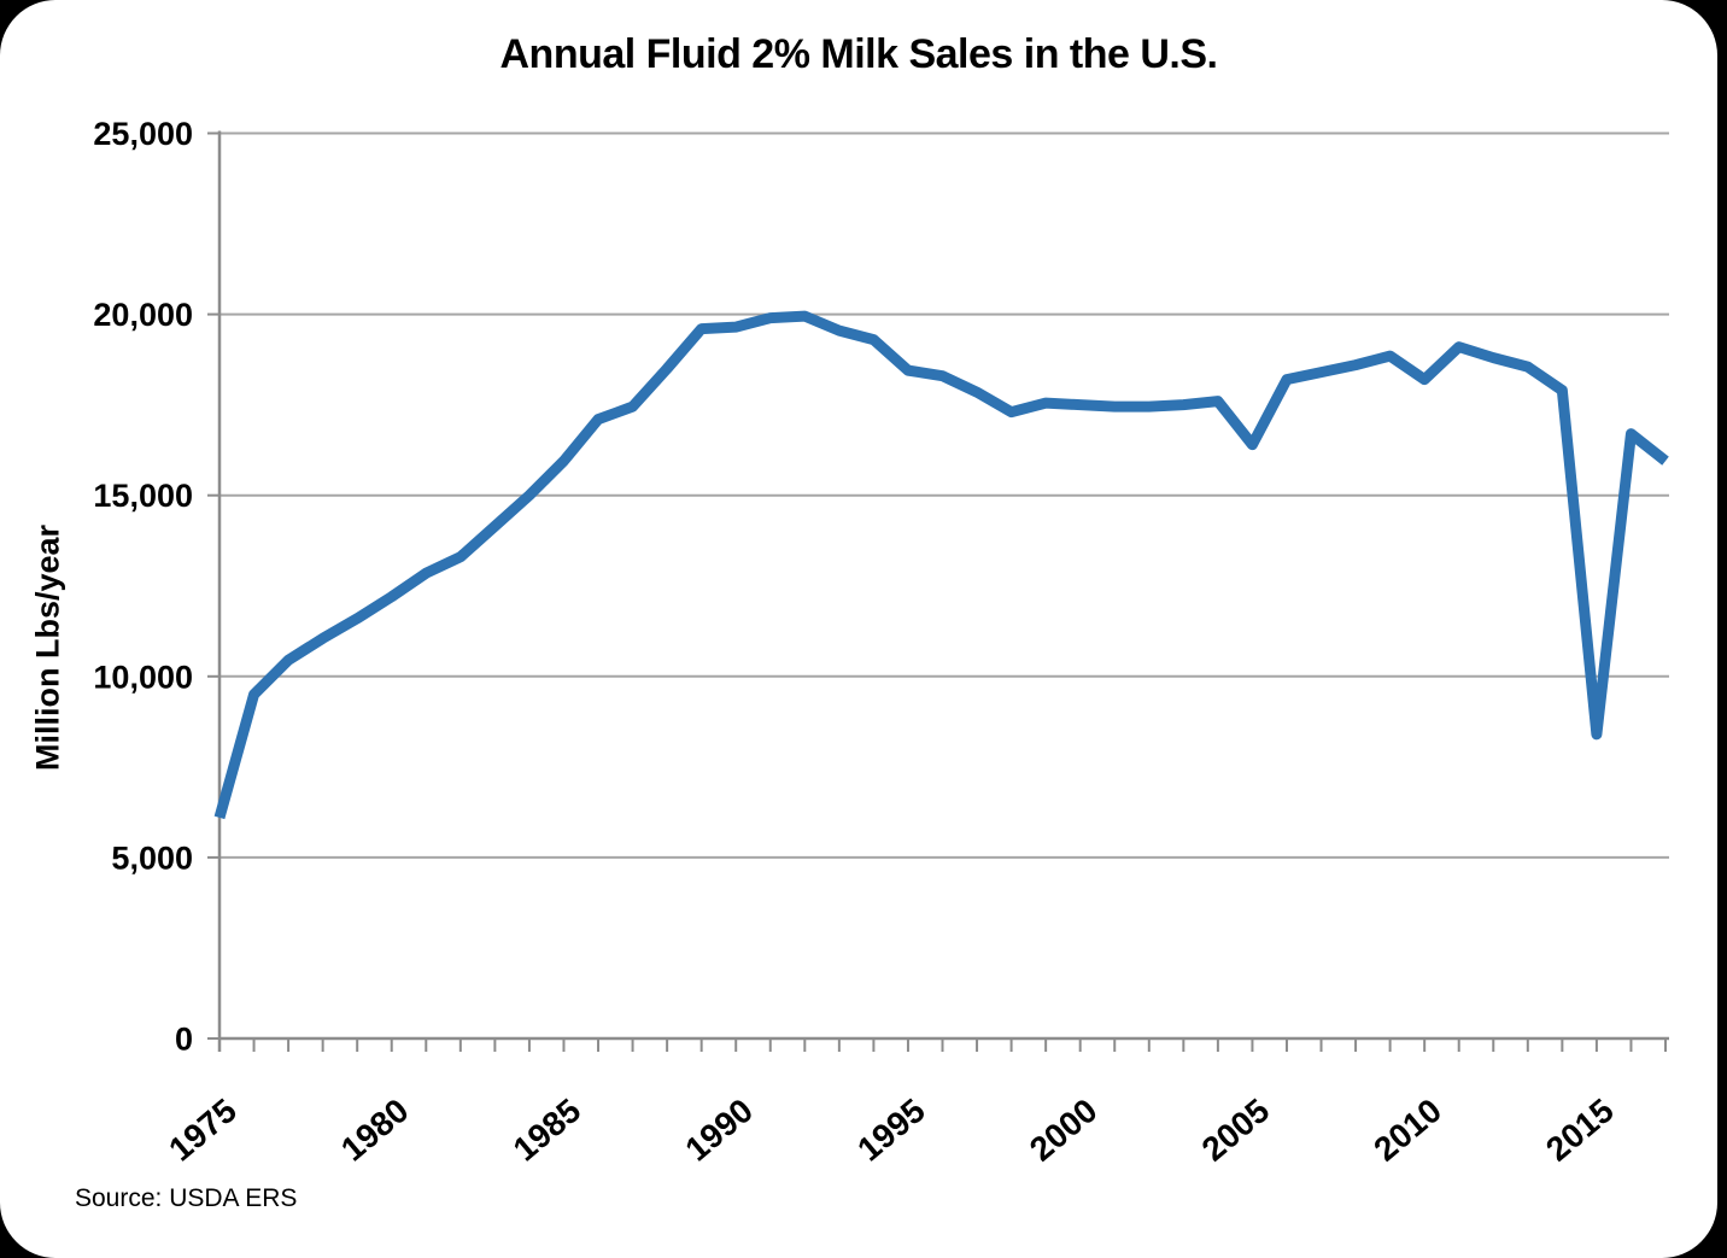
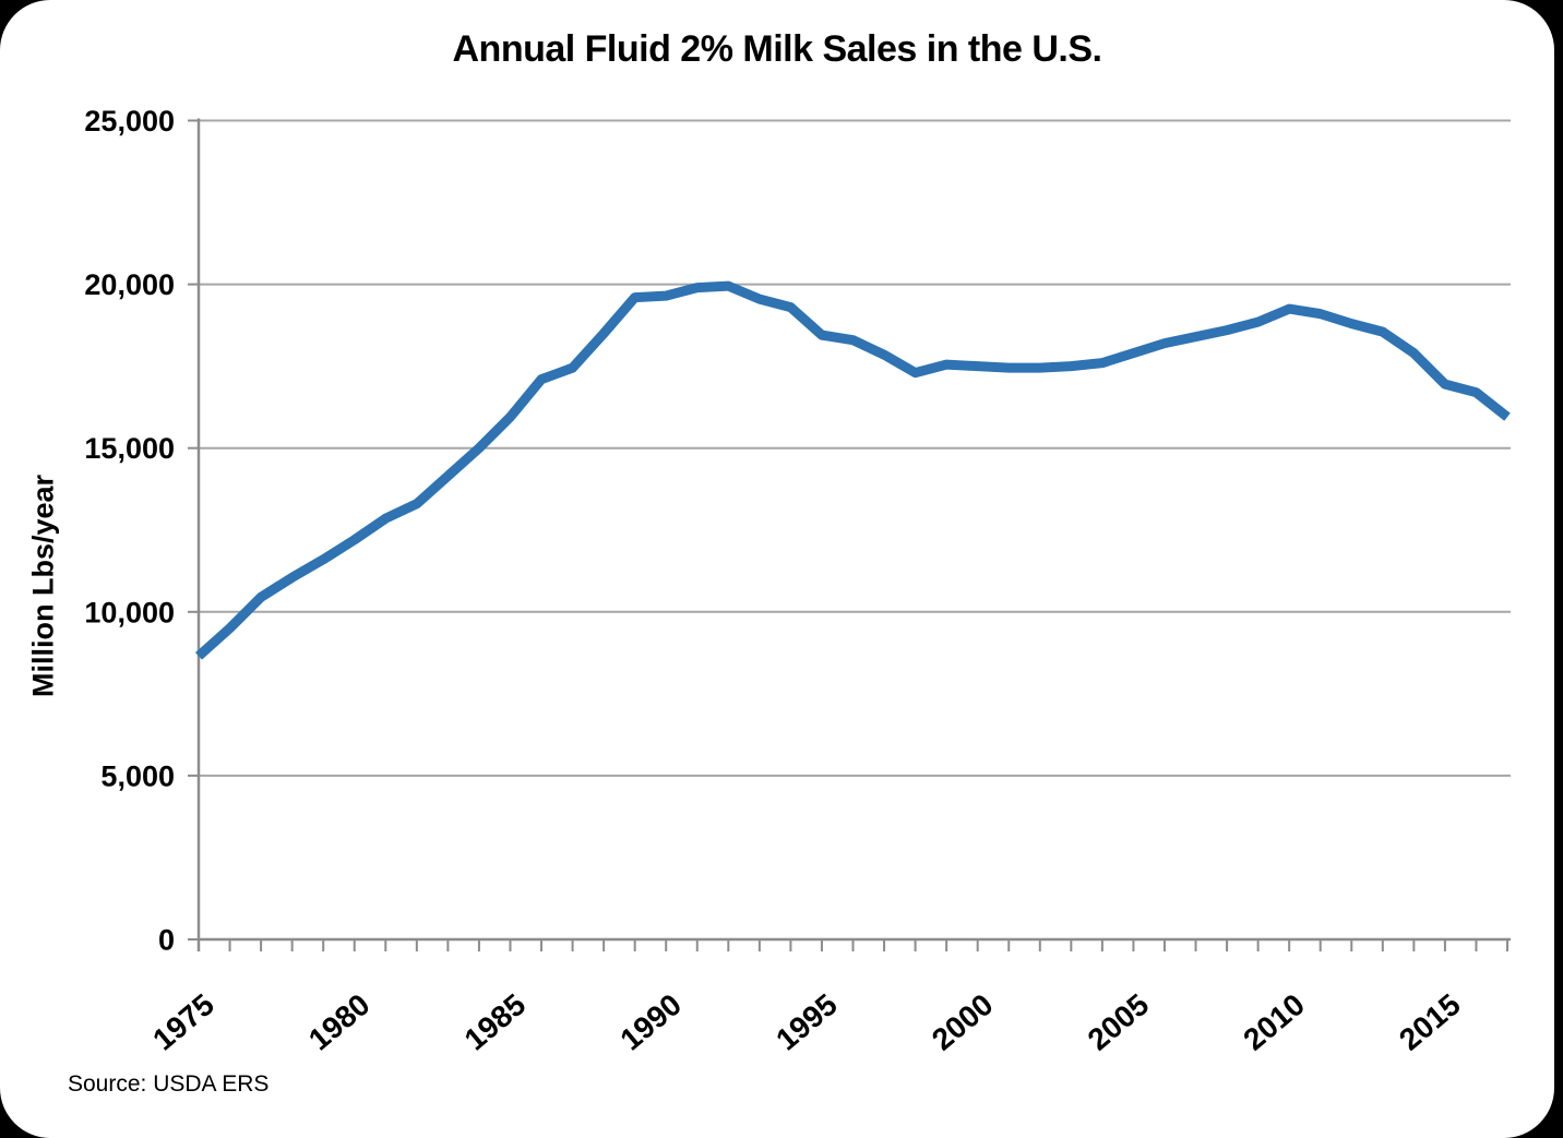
1975: 6100 -> 8600
2005: 16400 -> 17900
2010: 18200 -> 19200
2015: 8400 -> 17000
